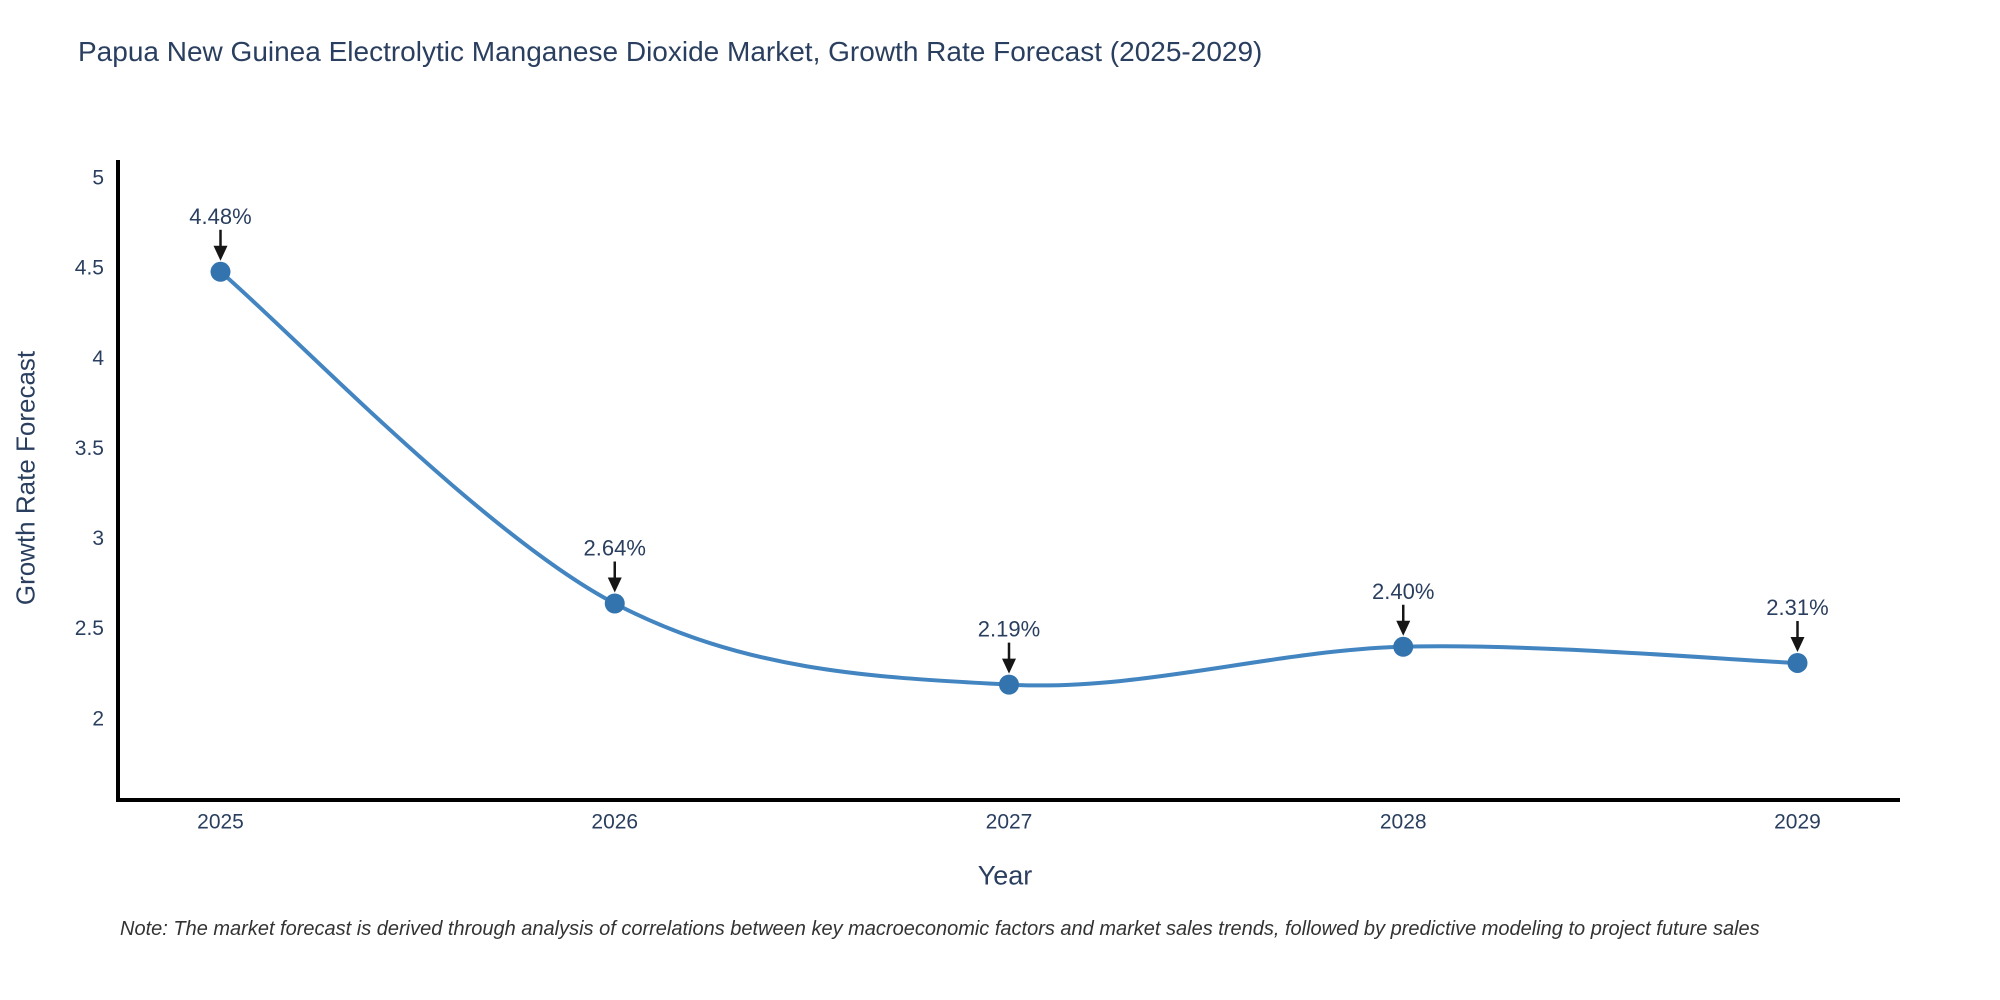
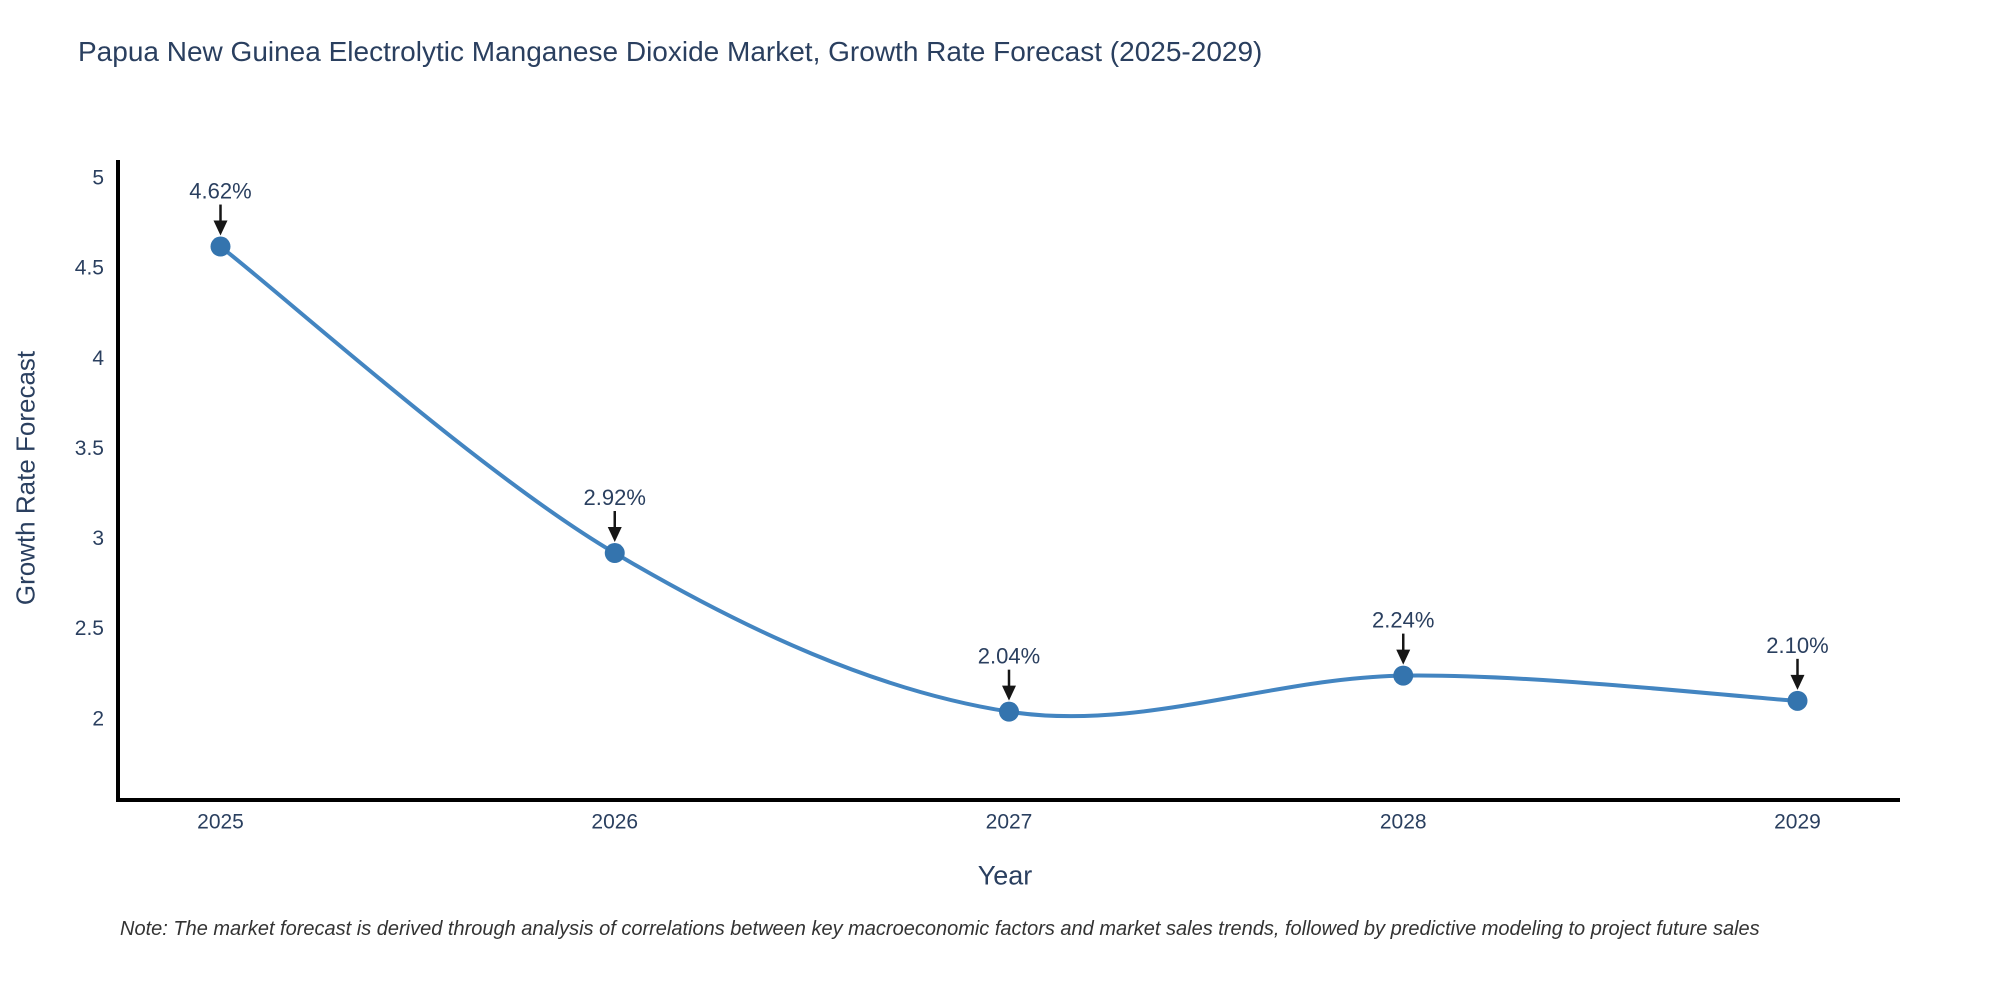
2025: 4.48% -> 4.62%
2026: 2.64% -> 2.92%
2027: 2.19% -> 2.04%
2028: 2.40% -> 2.24%
2029: 2.31% -> 2.10%
